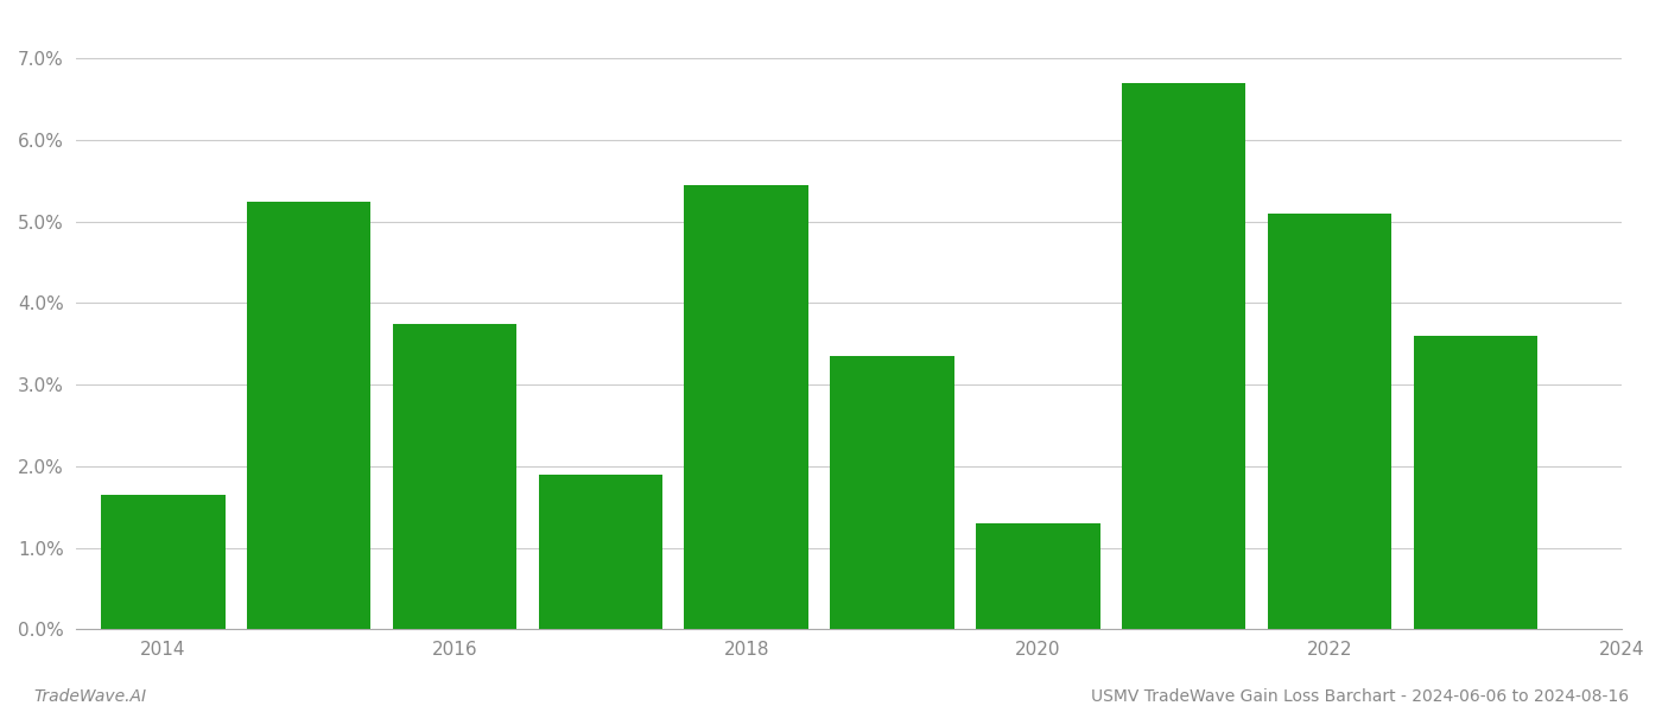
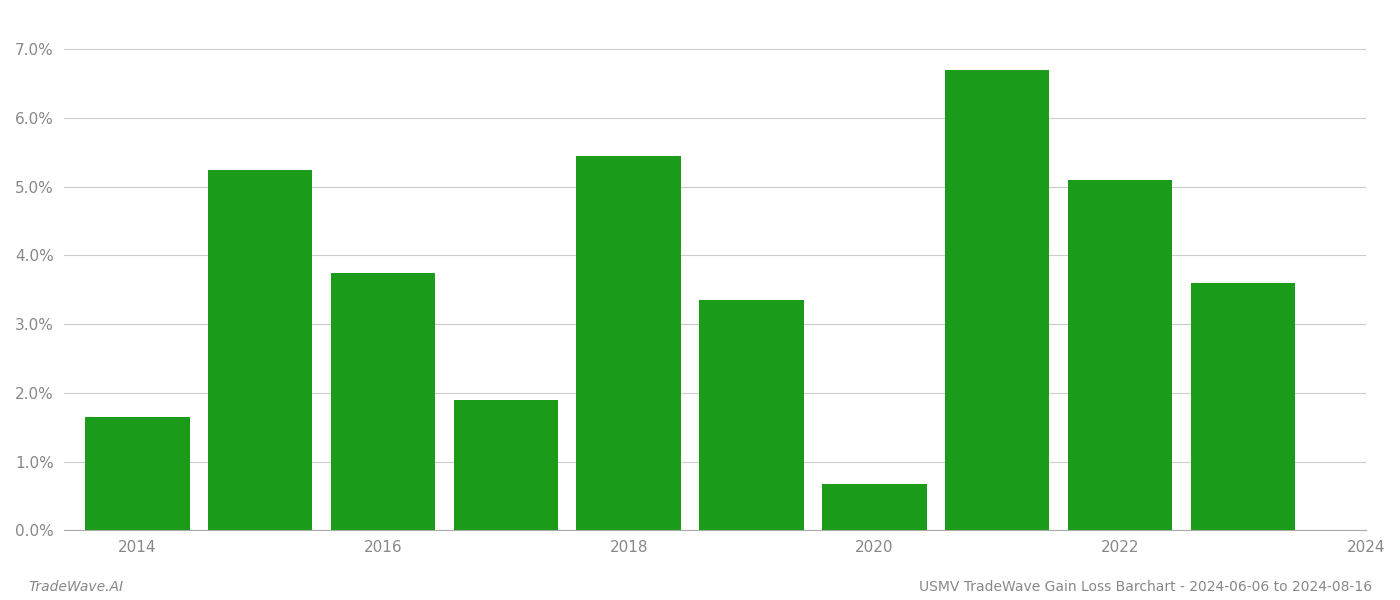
2020: 1.30% -> 0.68%
